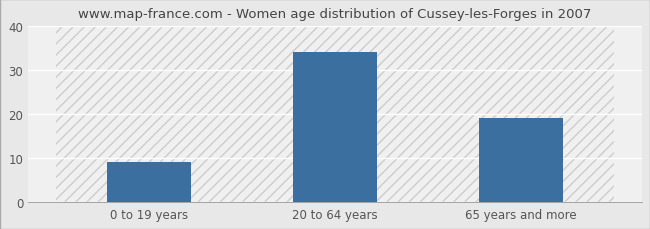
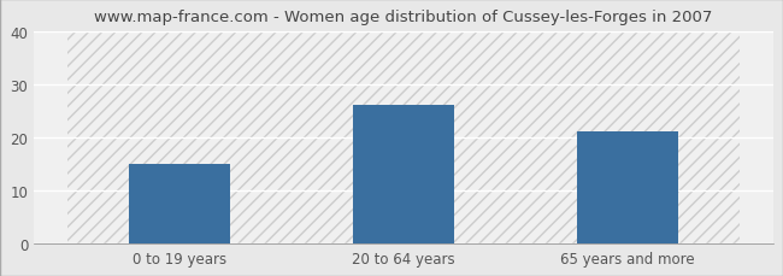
0 to 19 years: 9 -> 15
20 to 64 years: 34 -> 26
65 years and more: 19 -> 21
